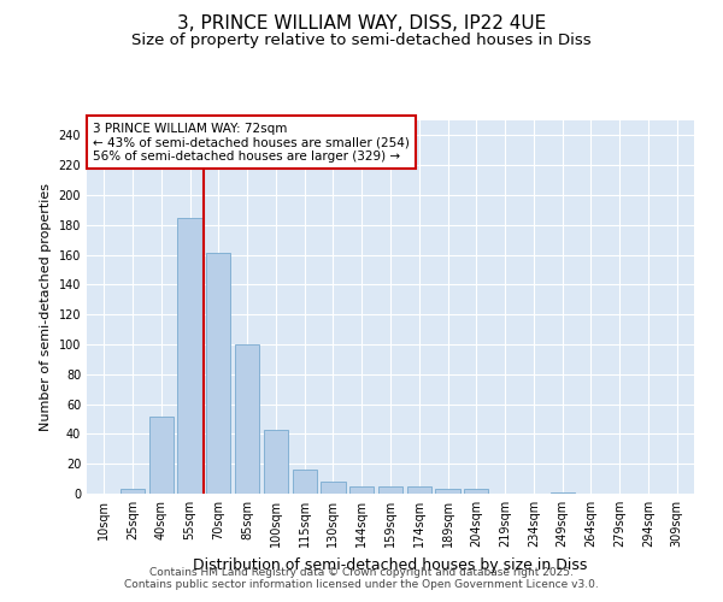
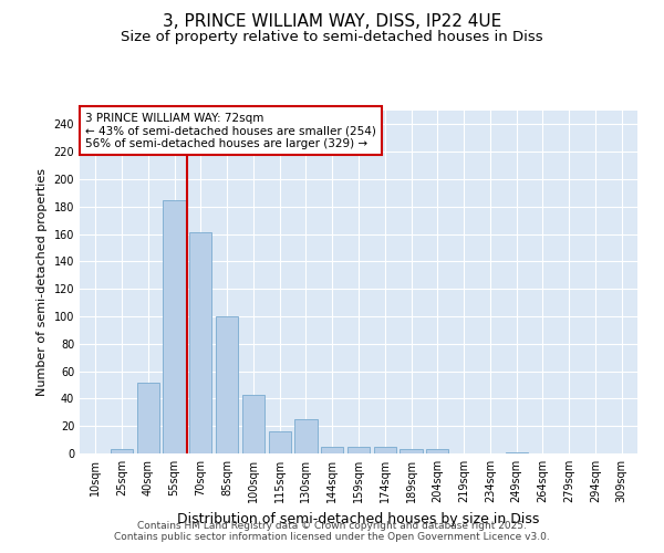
130sqm: 8 -> 25
